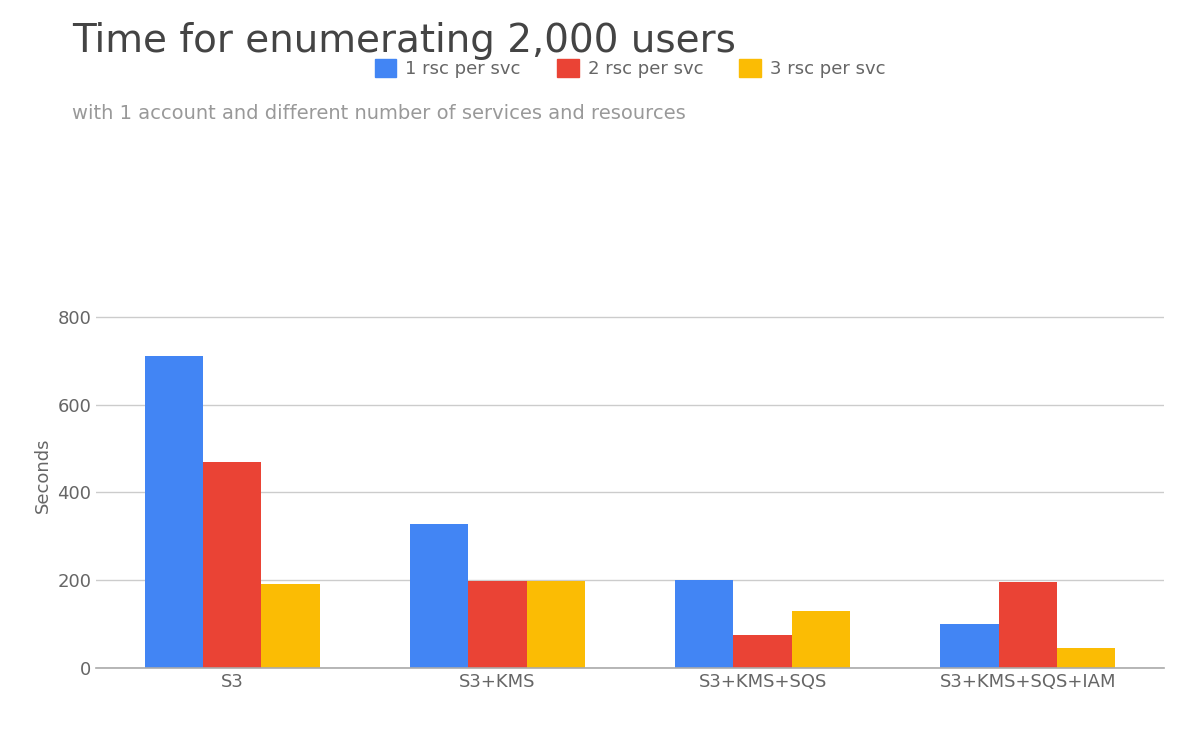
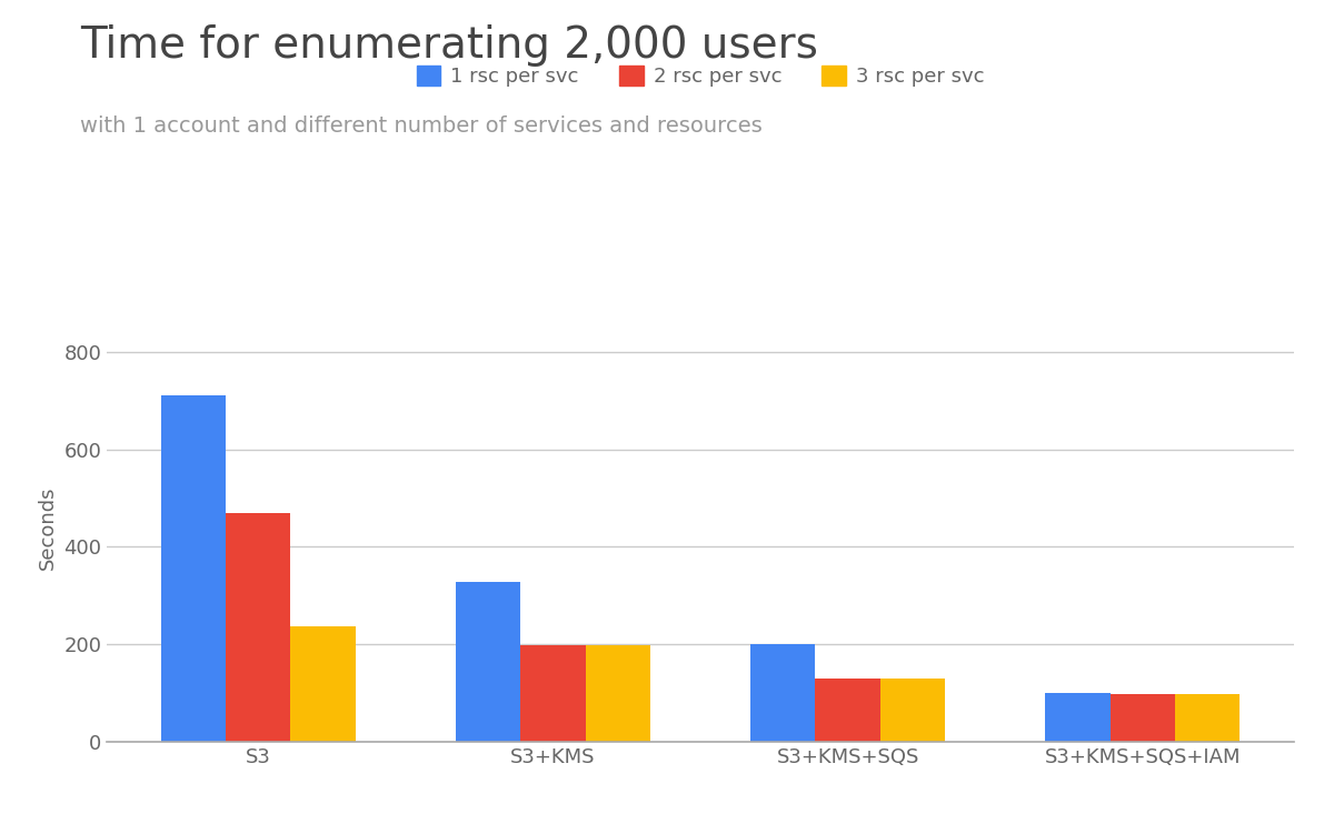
3 rsc per svc/S3: 190 -> 237
2 rsc per svc/S3+KMS+SQS: 75 -> 130
2 rsc per svc/S3+KMS+SQS+IAM: 195 -> 97
3 rsc per svc/S3+KMS+SQS+IAM: 45 -> 97
